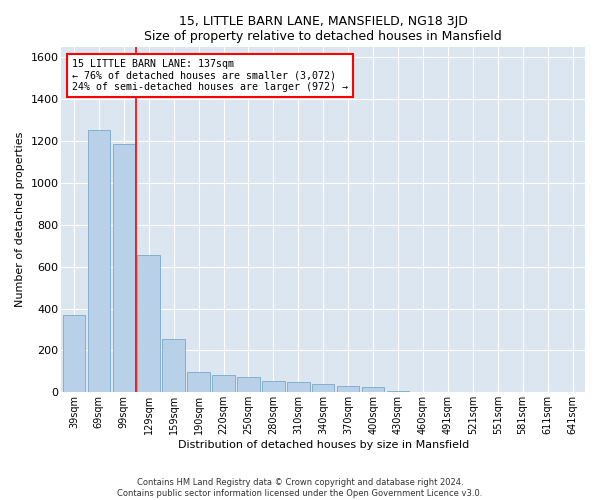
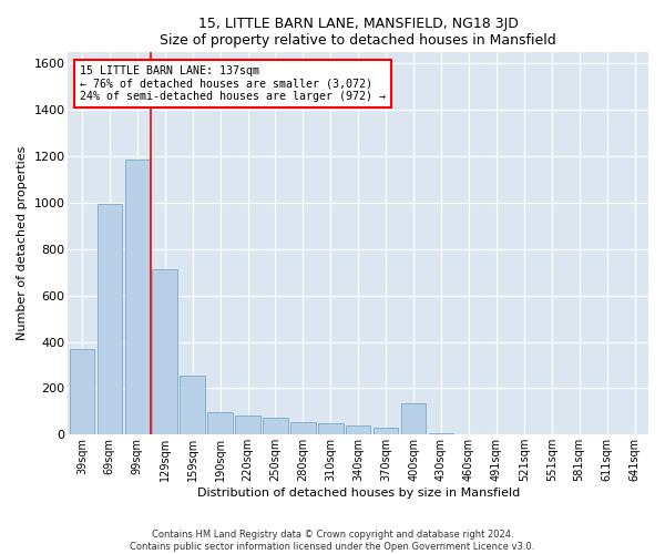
69sqm: 1255 -> 995
129sqm: 655 -> 715
400sqm: 25 -> 135
